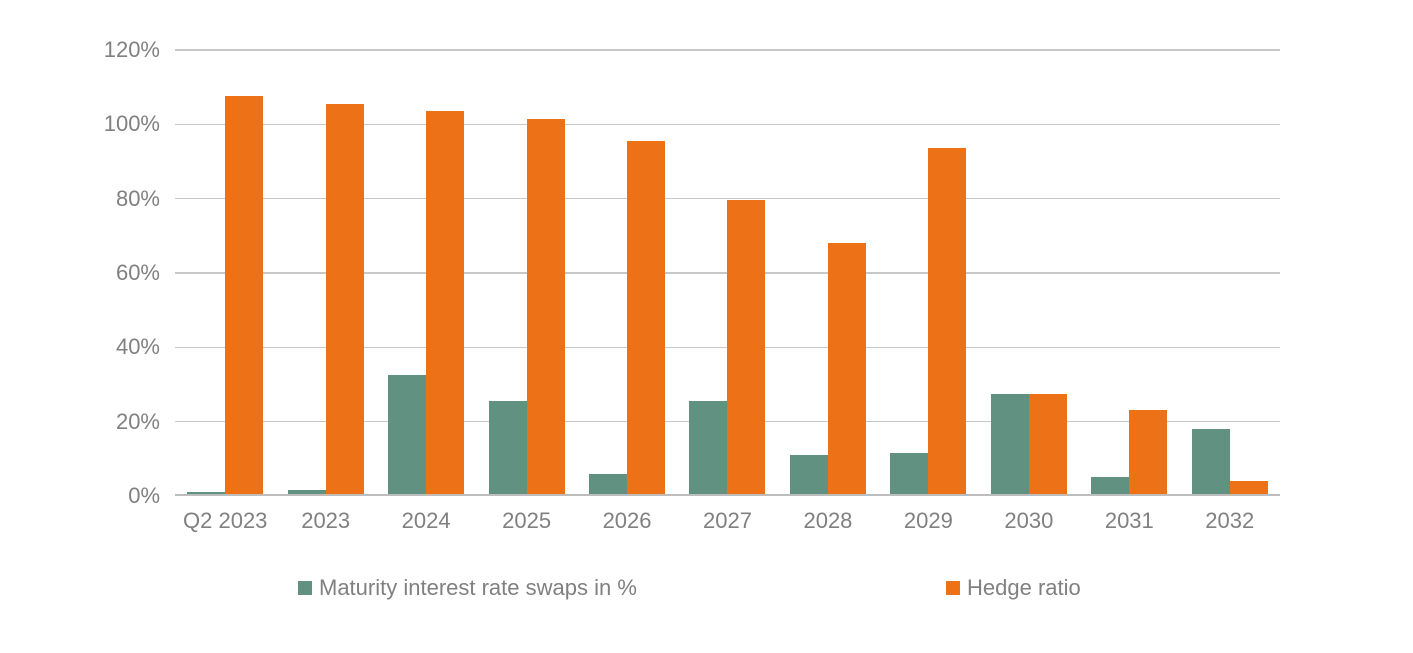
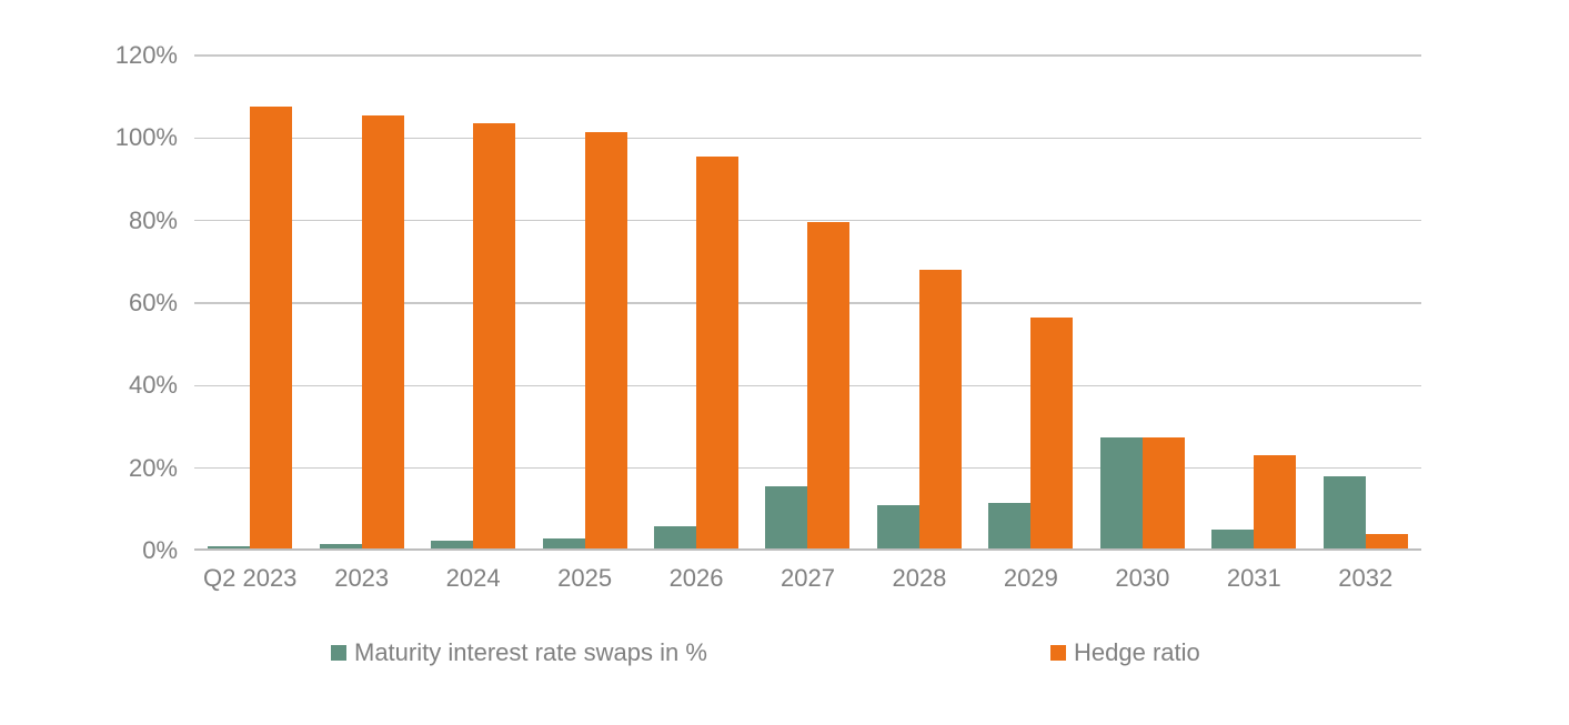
Maturity interest rate swaps in %/2024: 32% -> 2%
Maturity interest rate swaps in %/2025: 25% -> 2%
Maturity interest rate swaps in %/2027: 25% -> 15%
Hedge ratio/2029: 93% -> 56%
